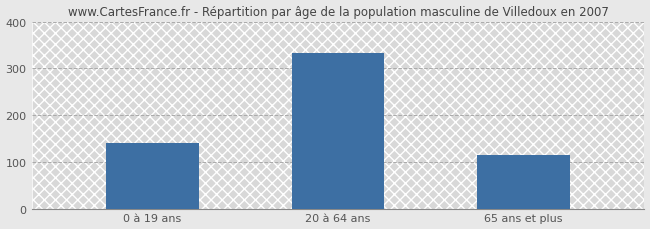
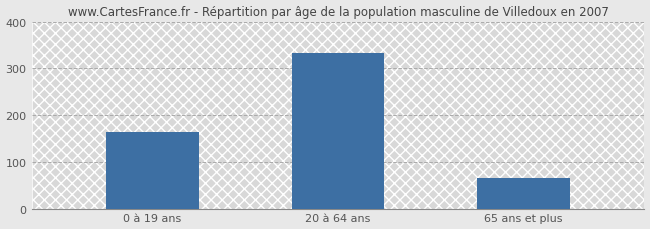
0 à 19 ans: 140 -> 163
65 ans et plus: 115 -> 65
